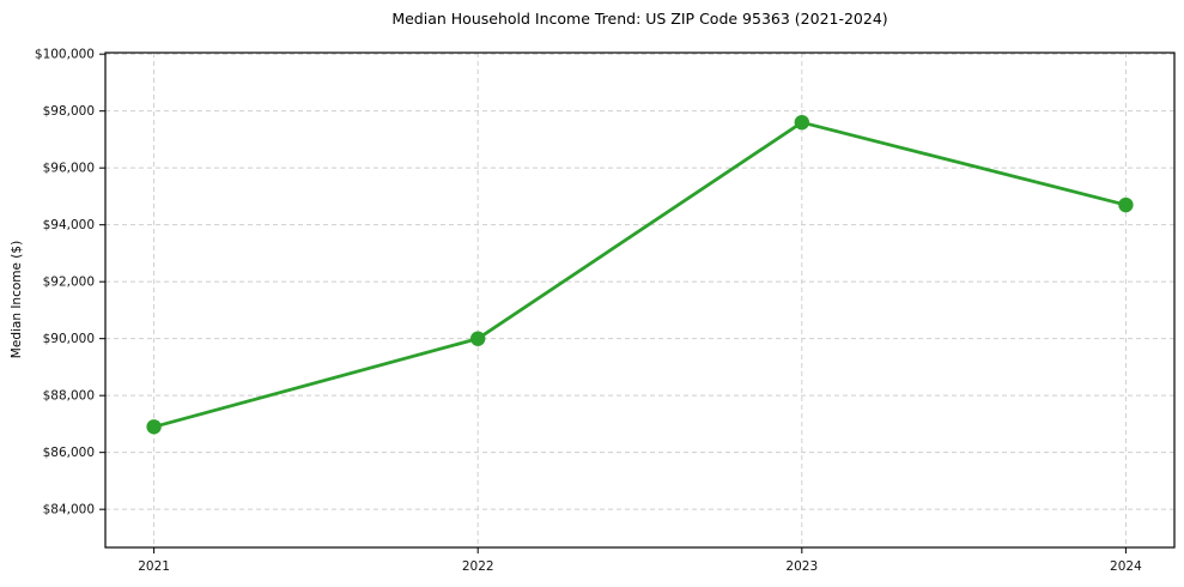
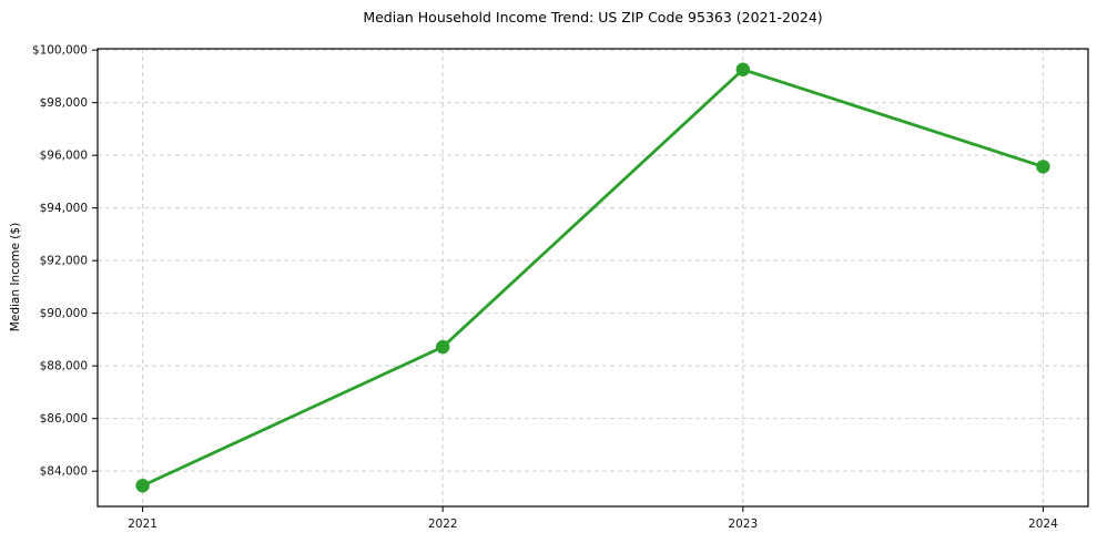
2021: $86900 -> $83400
2022: $90000 -> $88700
2023: $97600 -> $99300
2024: $94700 -> $95600
